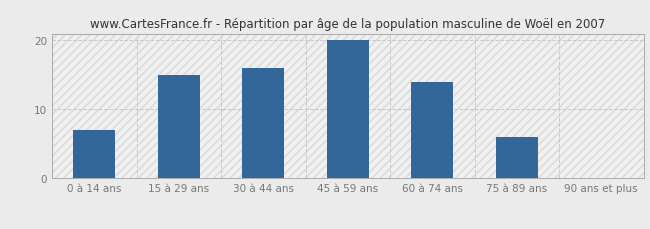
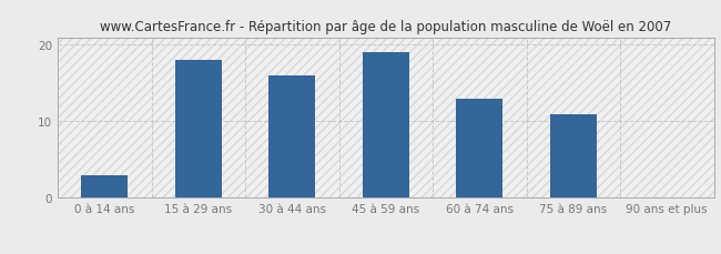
0 à 14 ans: 7 -> 3
15 à 29 ans: 15 -> 18
45 à 59 ans: 20 -> 19
60 à 74 ans: 14 -> 13
75 à 89 ans: 6 -> 11
